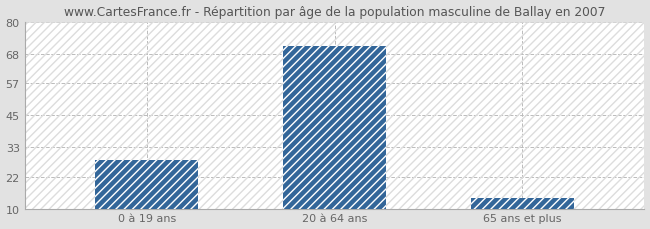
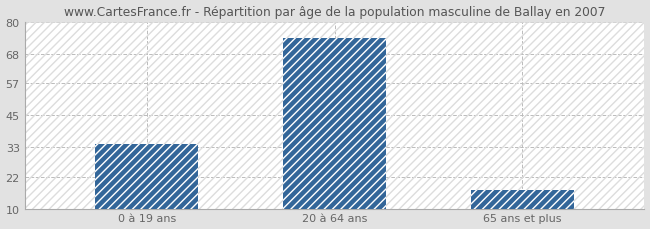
0 à 19 ans: 28 -> 34
20 à 64 ans: 71 -> 74
65 ans et plus: 14 -> 17
